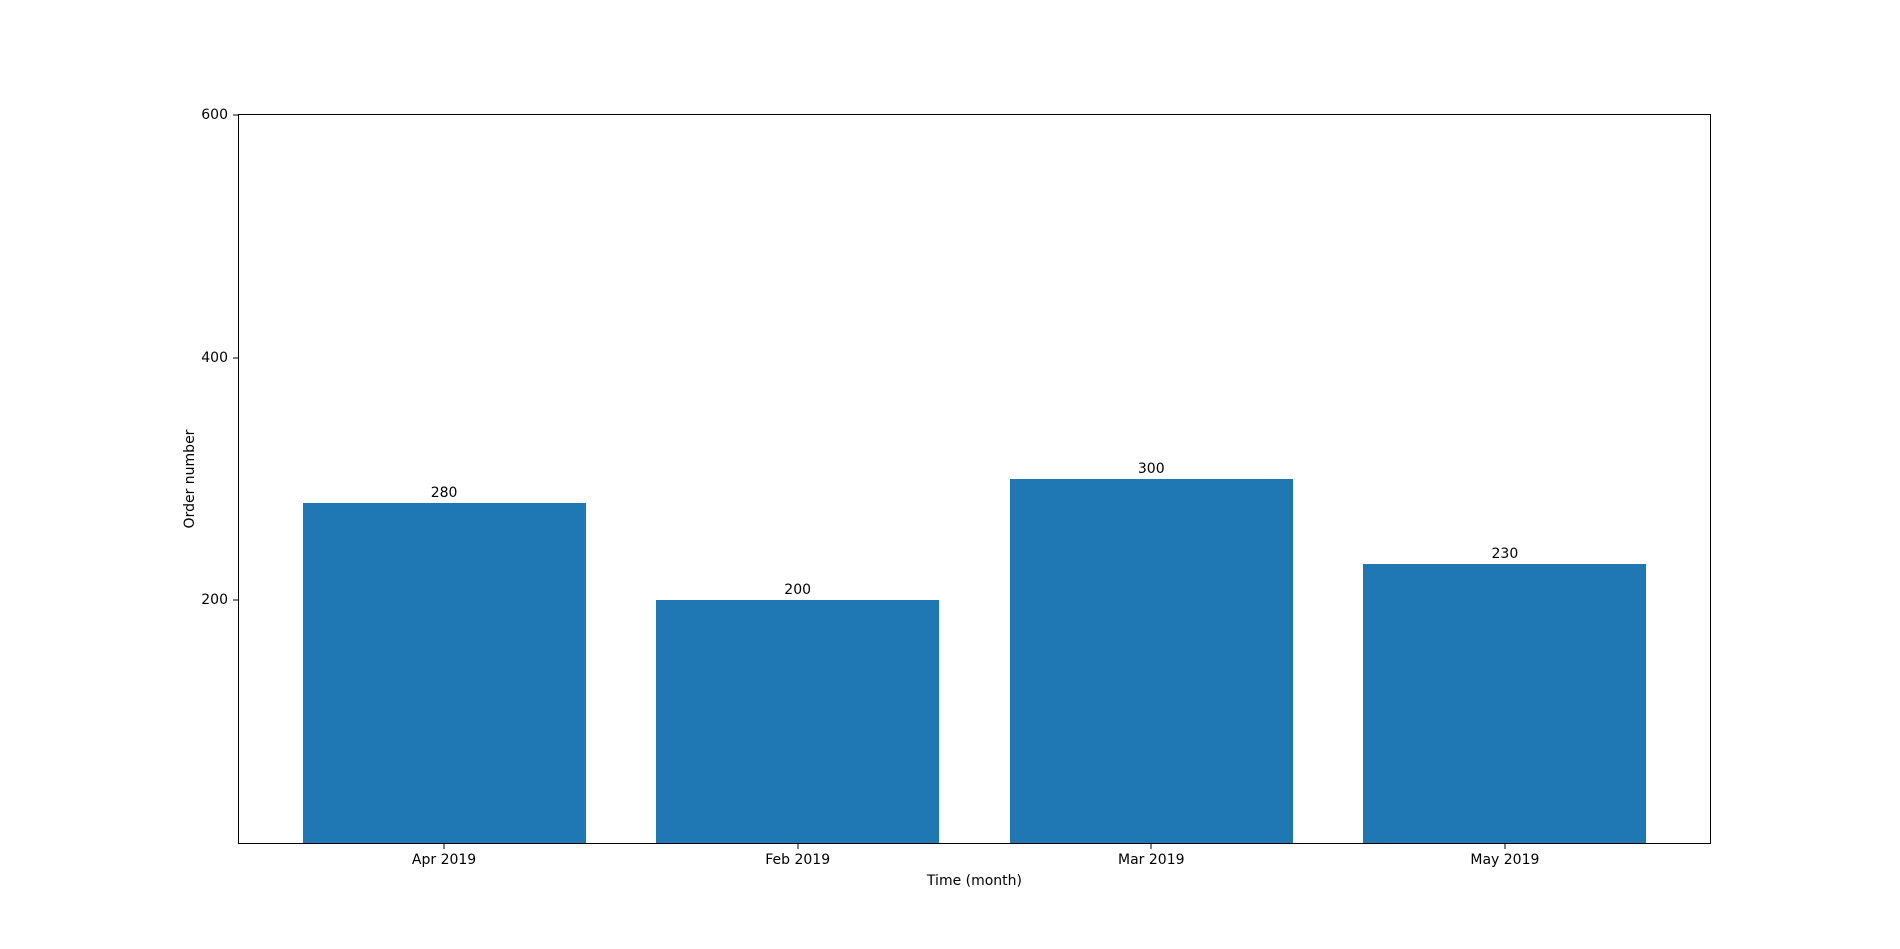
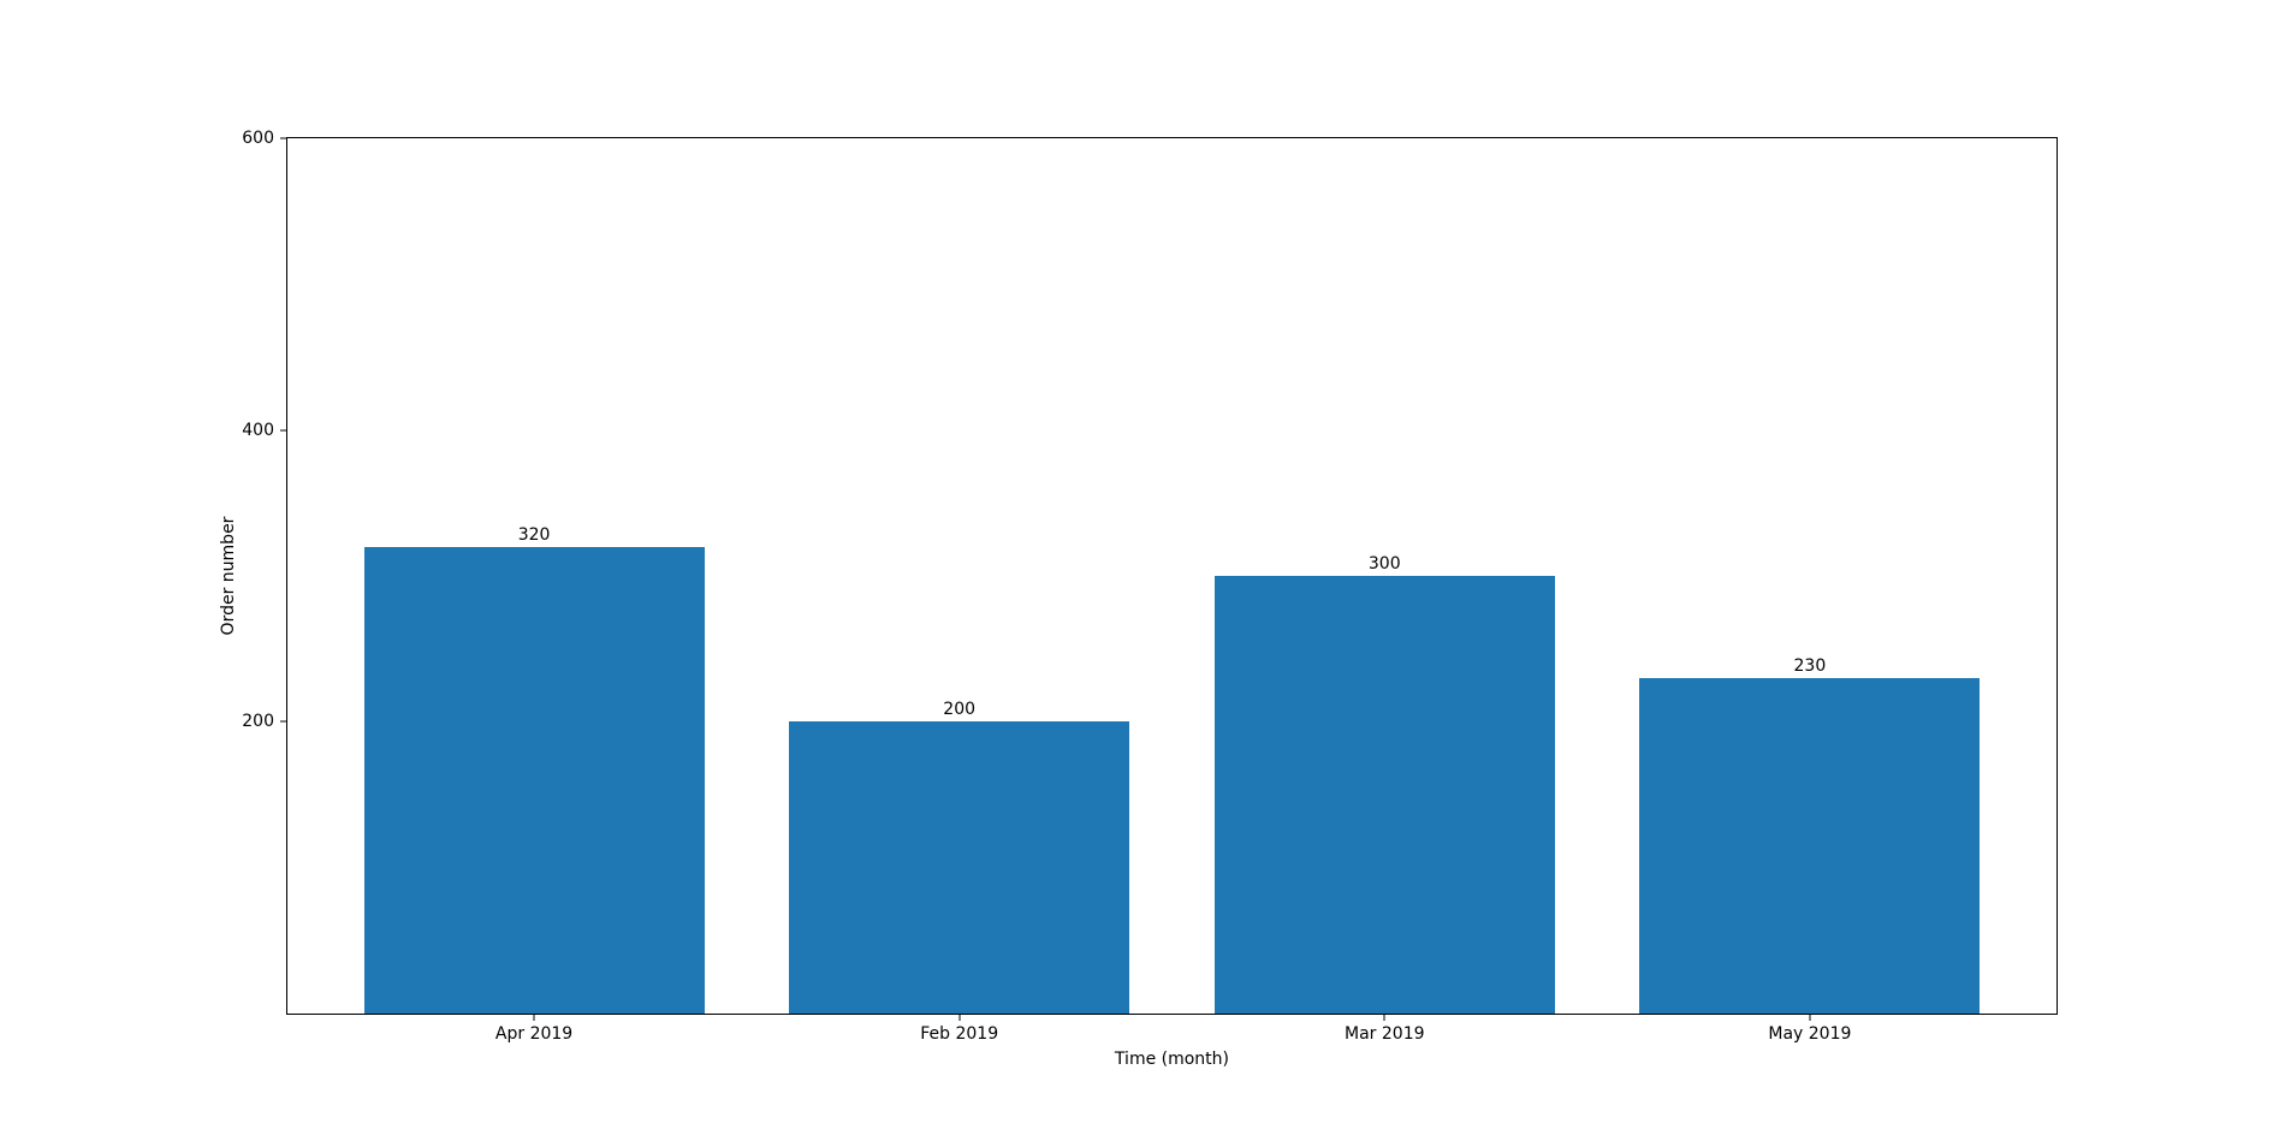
Apr 2019: 280 -> 320
